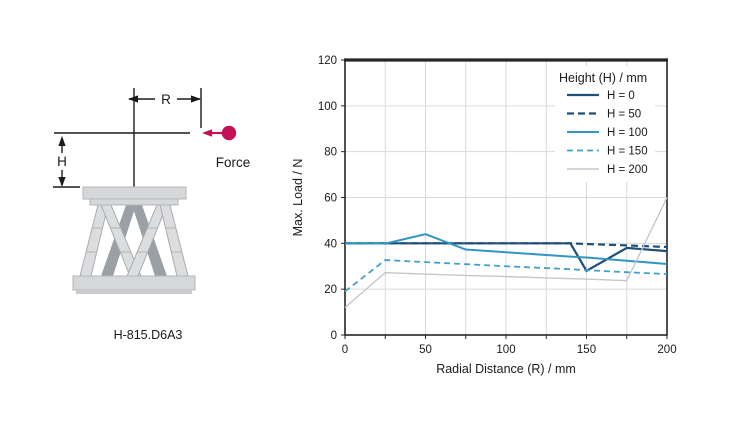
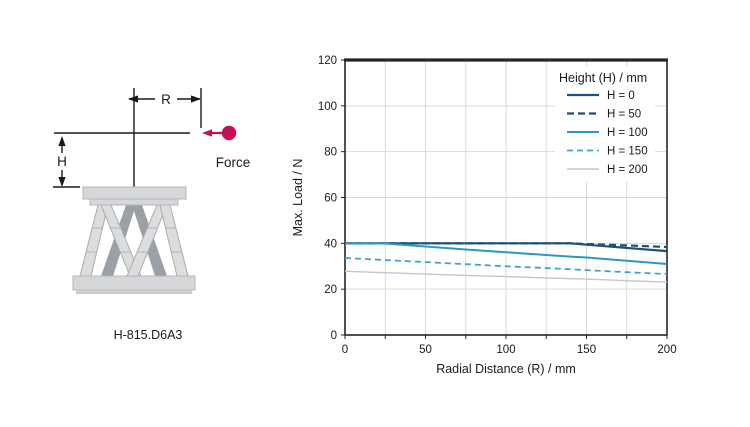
H = 150/0: 19 -> 34
H = 200/0: 12 -> 28
H = 100/50: 44 -> 39
H = 0/150: 28 -> 39
H = 200/200: 60 -> 23
